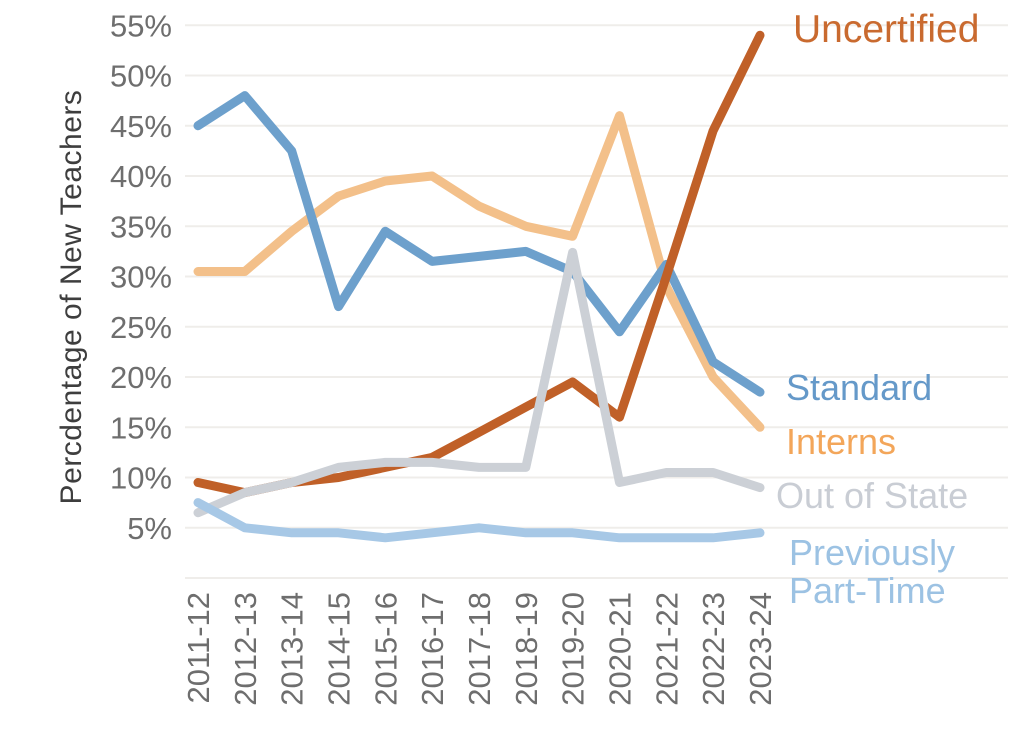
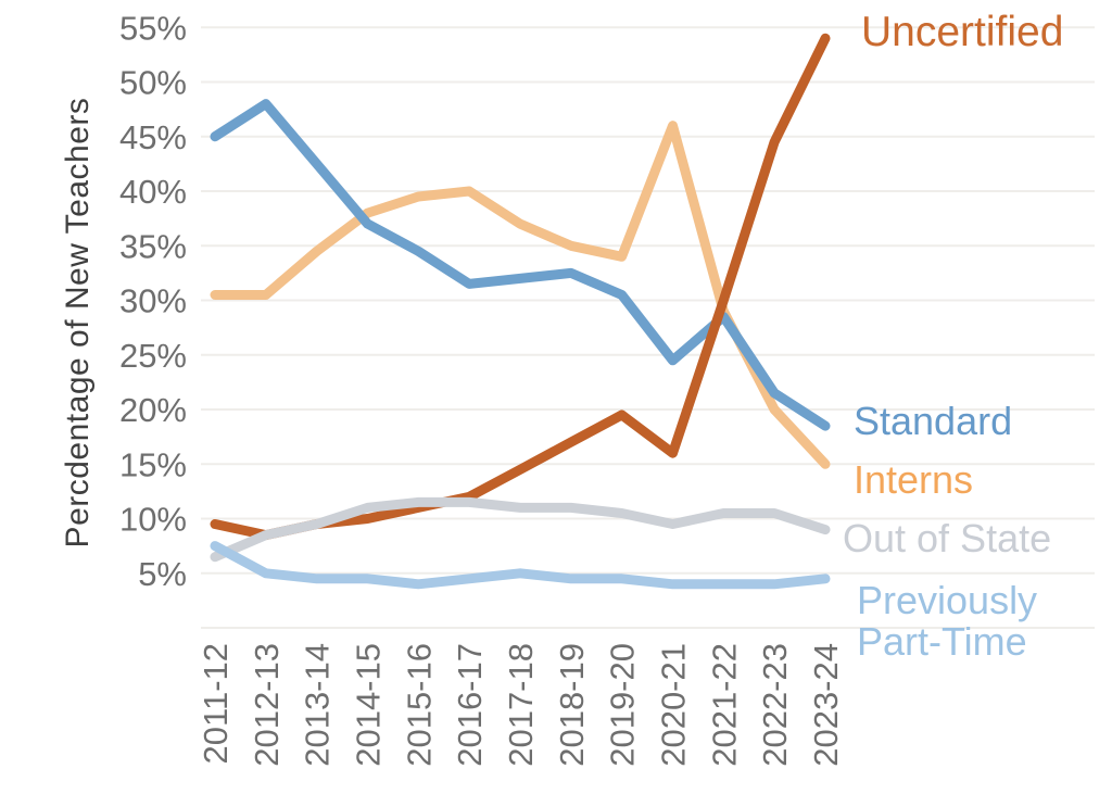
Standard/2014-15: 27.0% -> 37.0%
Out of State/2019-20: 32.4% -> 10.5%
Standard/2021-22: 31.2% -> 28.5%
